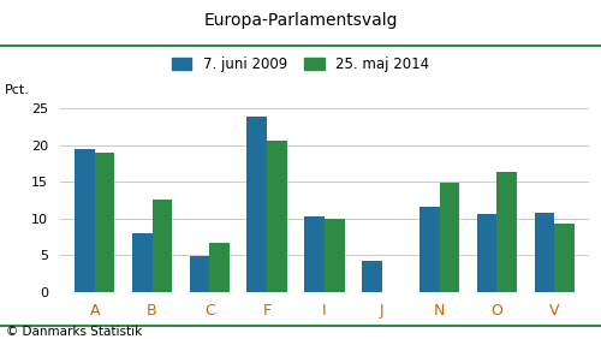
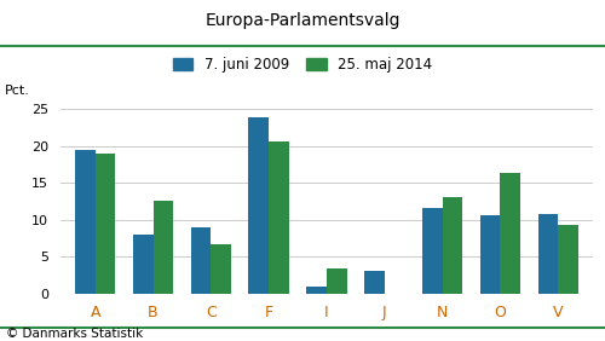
7. juni 2009/C: 4.8 -> 8.9
7. juni 2009/I: 10.2 -> 0.9
25. maj 2014/I: 10.0 -> 3.4
7. juni 2009/J: 4.2 -> 3.0
25. maj 2014/N: 14.8 -> 13.0
